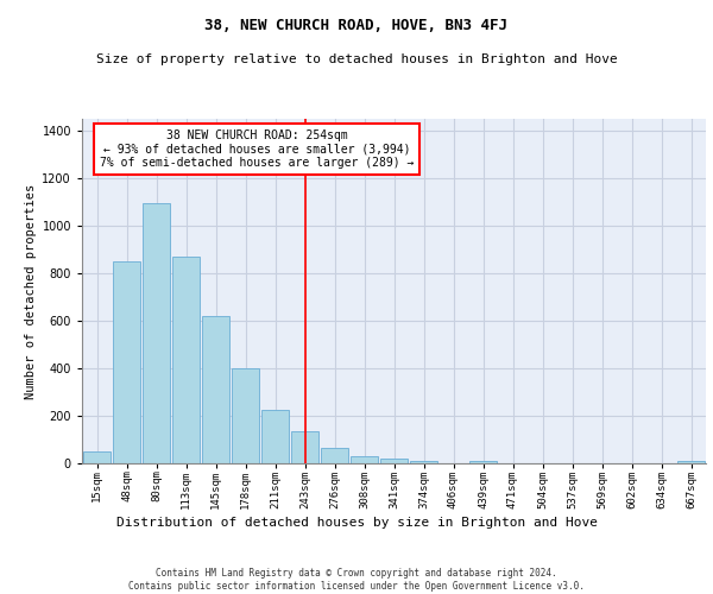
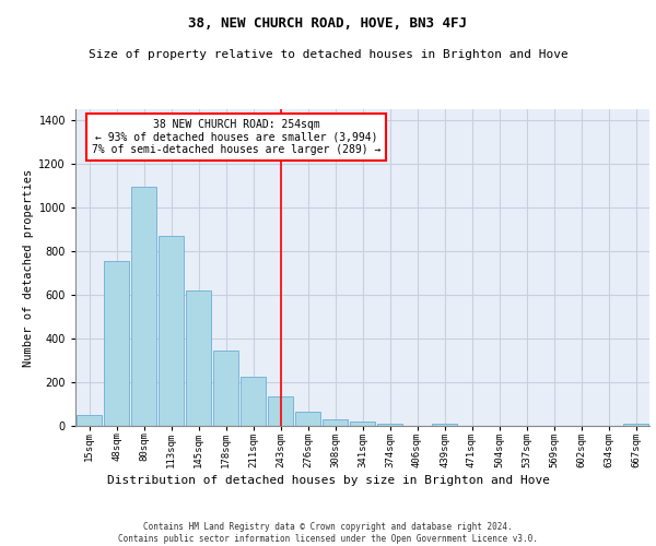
48sqm: 850 -> 760
178sqm: 400 -> 340
